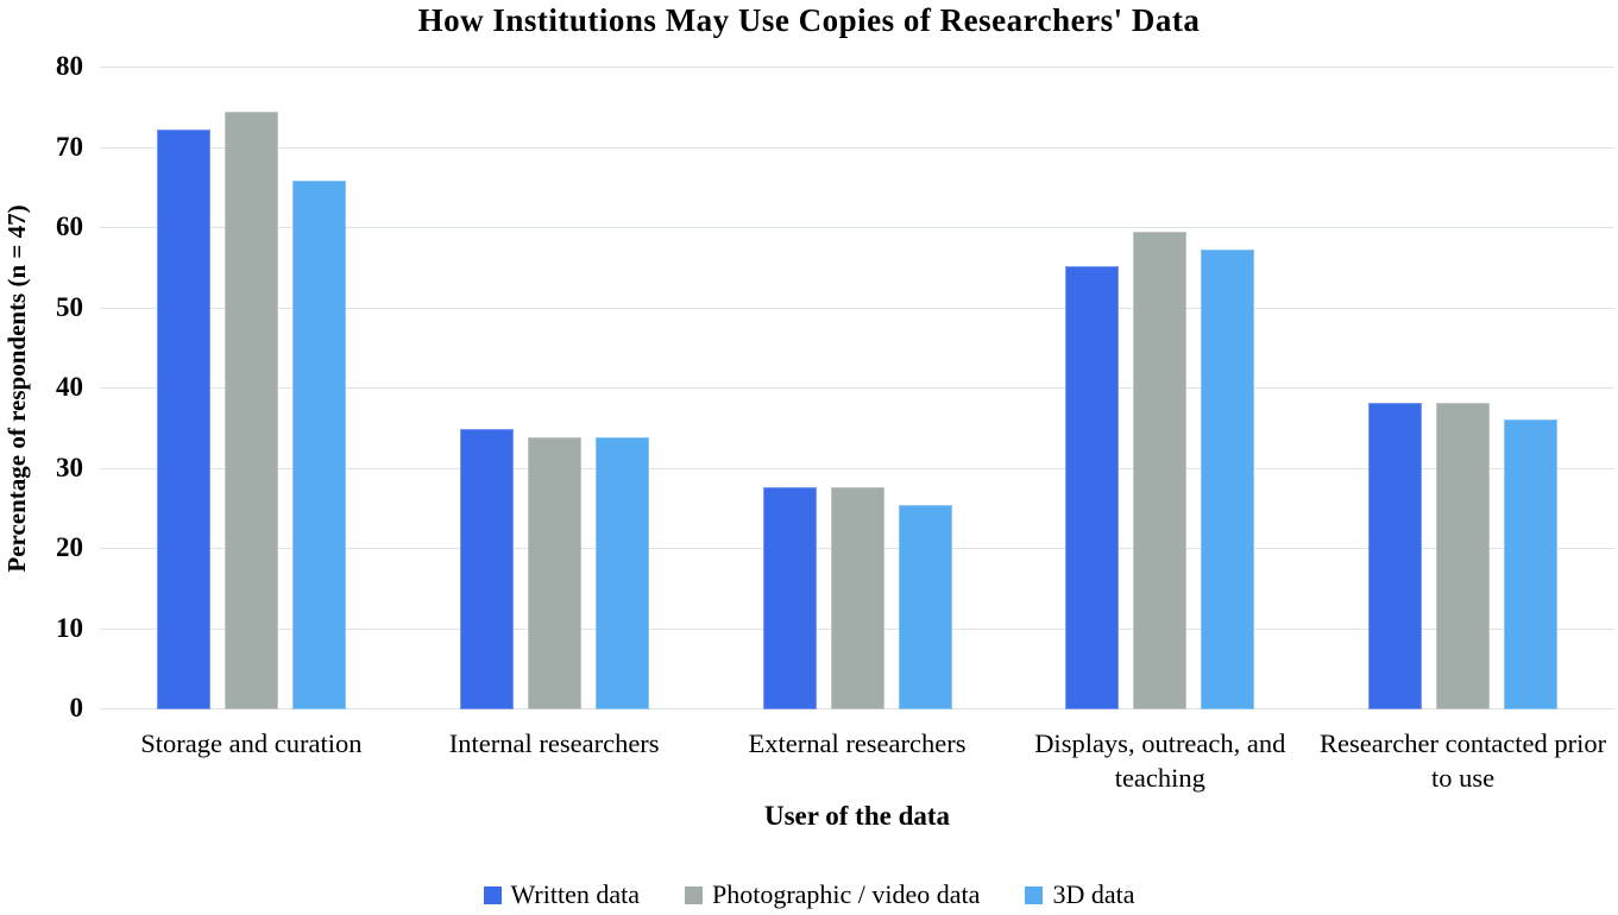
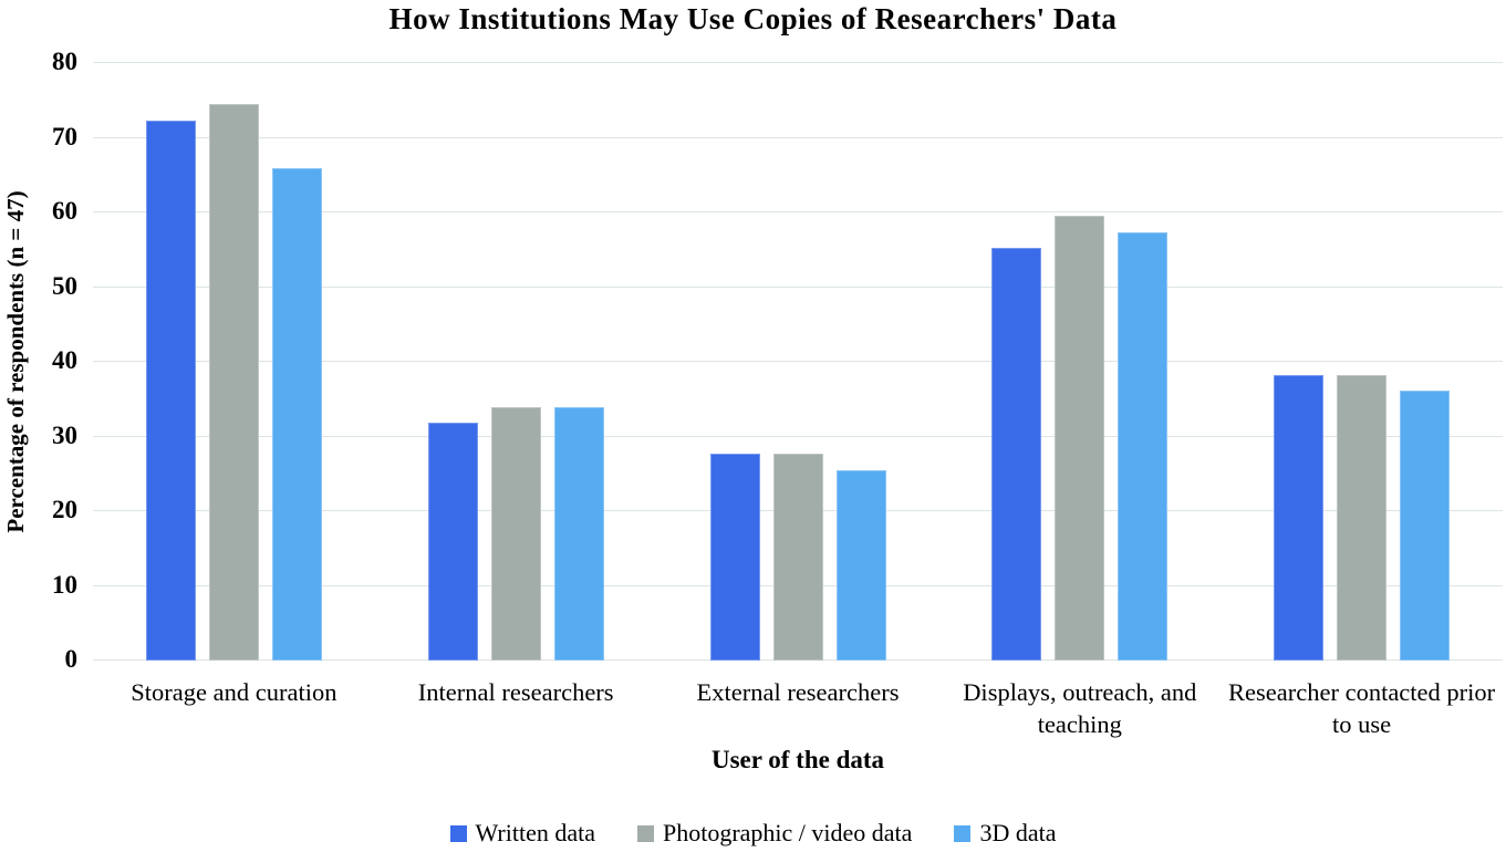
Written data/Internal researchers: 35 -> 32
